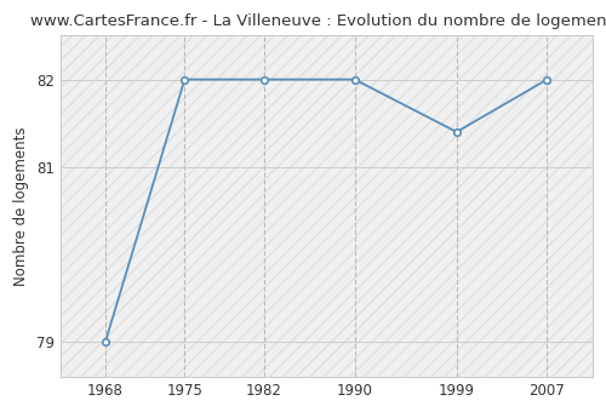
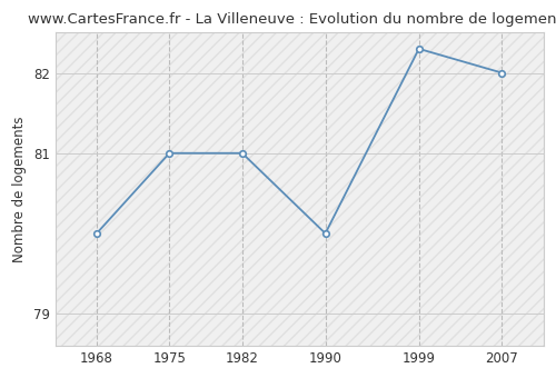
1968: 79.0 -> 80.0
1975: 82.0 -> 81.0
1982: 82.0 -> 81.0
1990: 82.0 -> 80.0
1999: 81.4 -> 82.3
